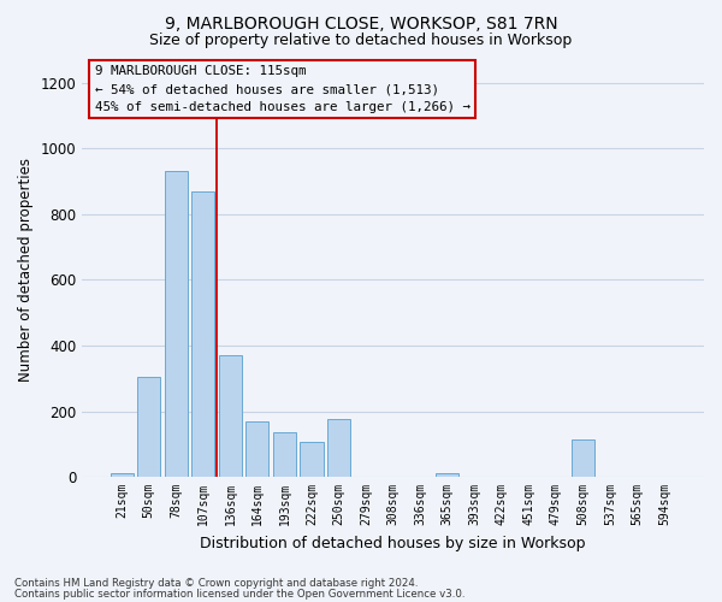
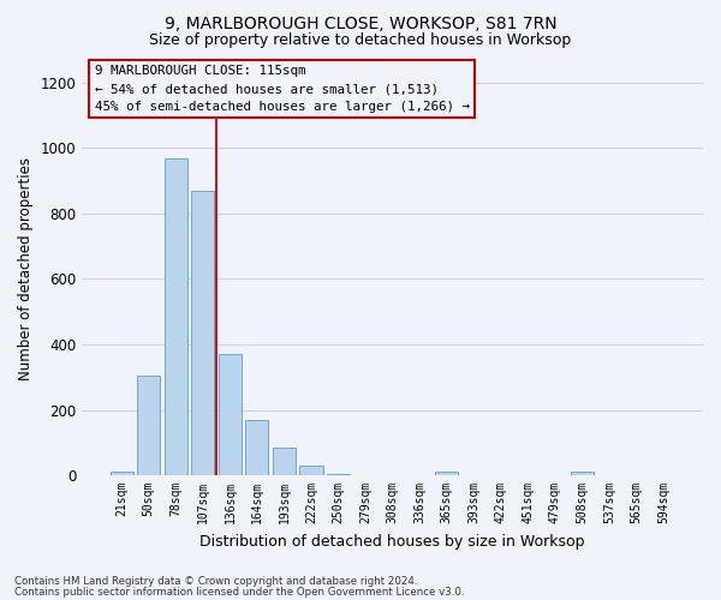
78sqm: 930 -> 970
193sqm: 135 -> 85
222sqm: 105 -> 28
250sqm: 175 -> 5
508sqm: 115 -> 12
